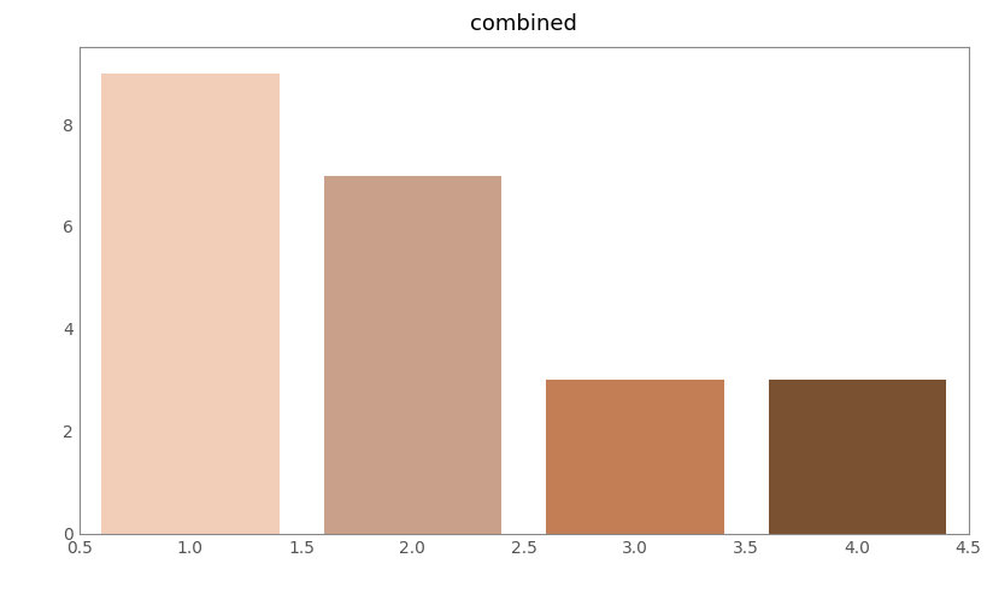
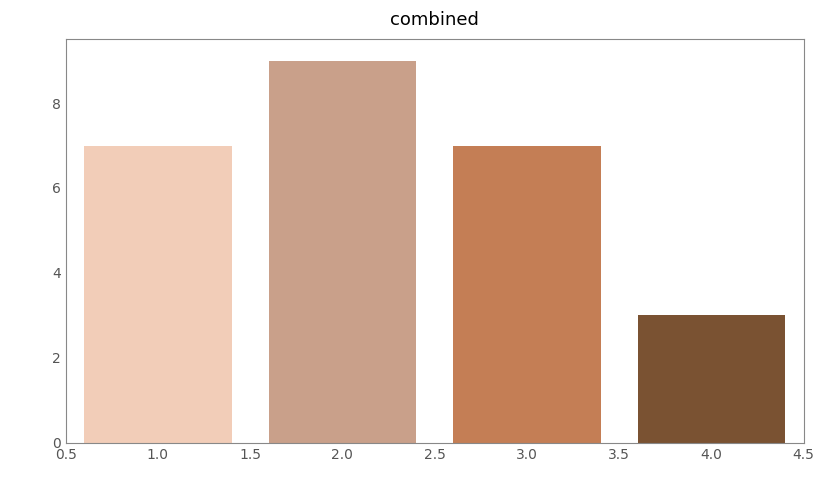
1.0: 9 -> 7
2.0: 7 -> 9
3.0: 3 -> 7
